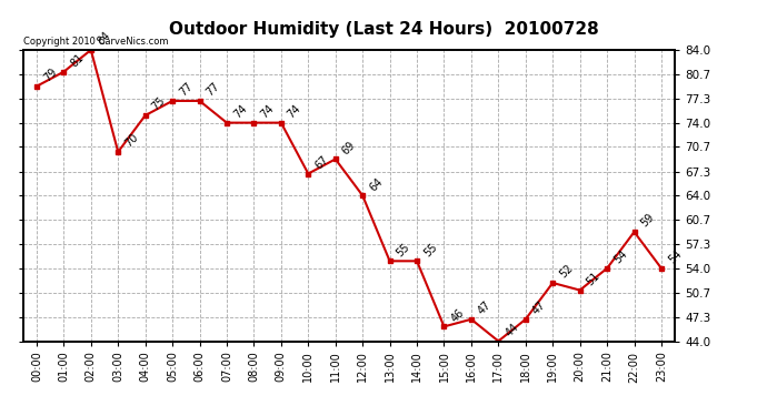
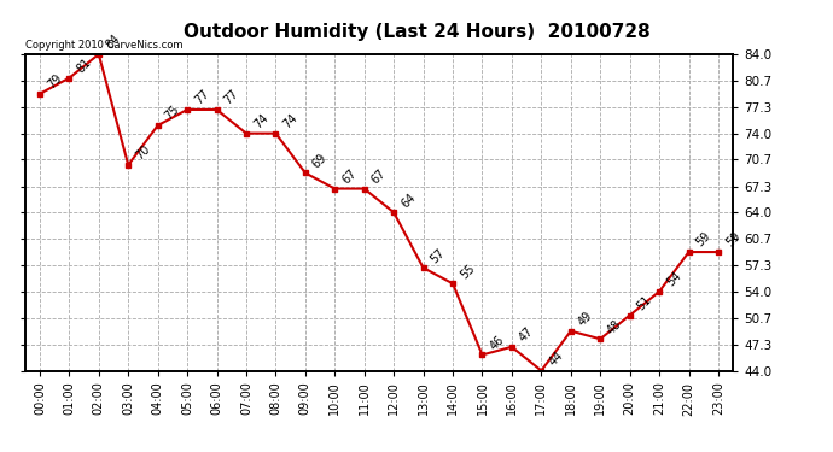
09:00: 74 -> 69
11:00: 69 -> 67
13:00: 55 -> 57
18:00: 47 -> 49
19:00: 52 -> 48
23:00: 54 -> 59
